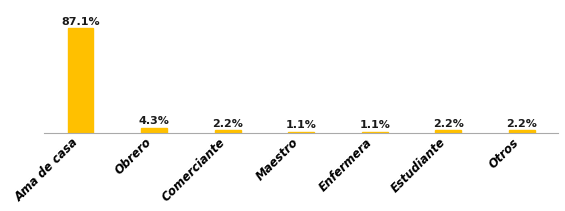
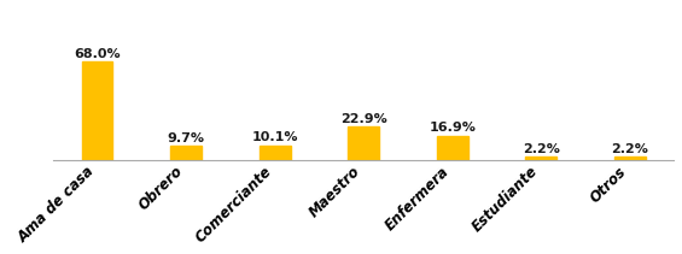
Ama de casa: 87.1% -> 68.0%
Obrero: 4.3% -> 9.7%
Comerciante: 2.2% -> 10.1%
Maestro: 1.1% -> 22.9%
Enfermera: 1.1% -> 16.9%
